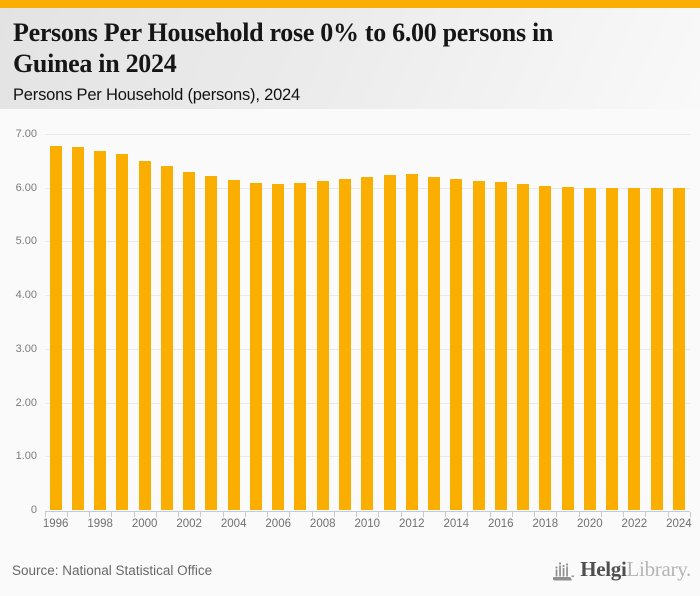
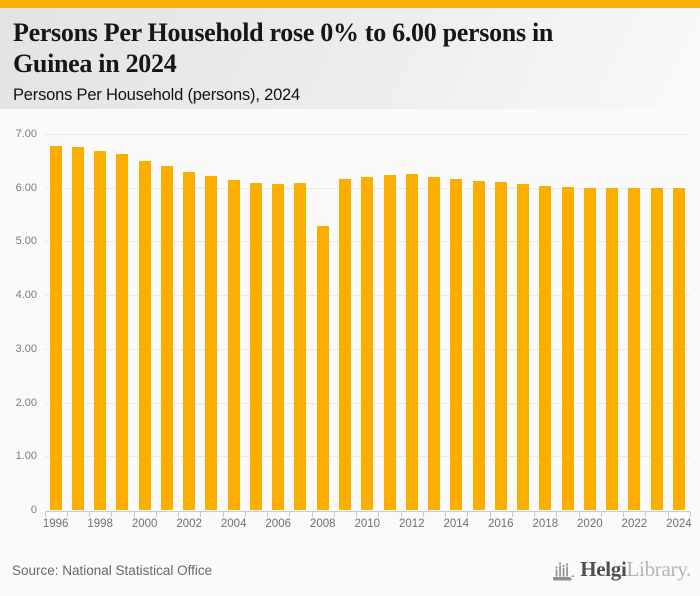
2008: 6.1 -> 5.3
